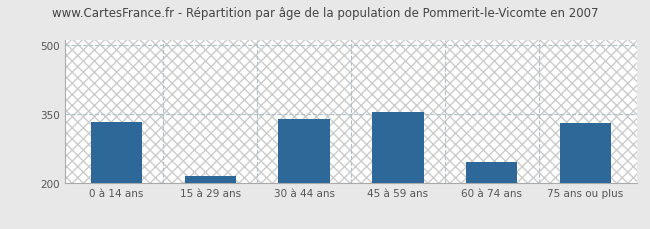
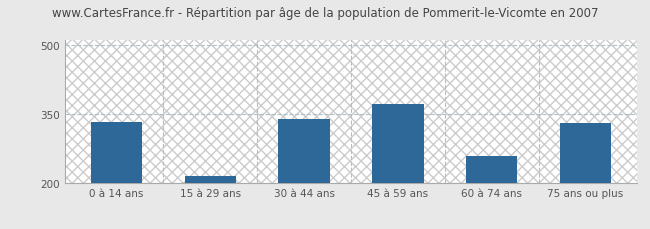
45 à 59 ans: 355 -> 372
60 à 74 ans: 245 -> 258
